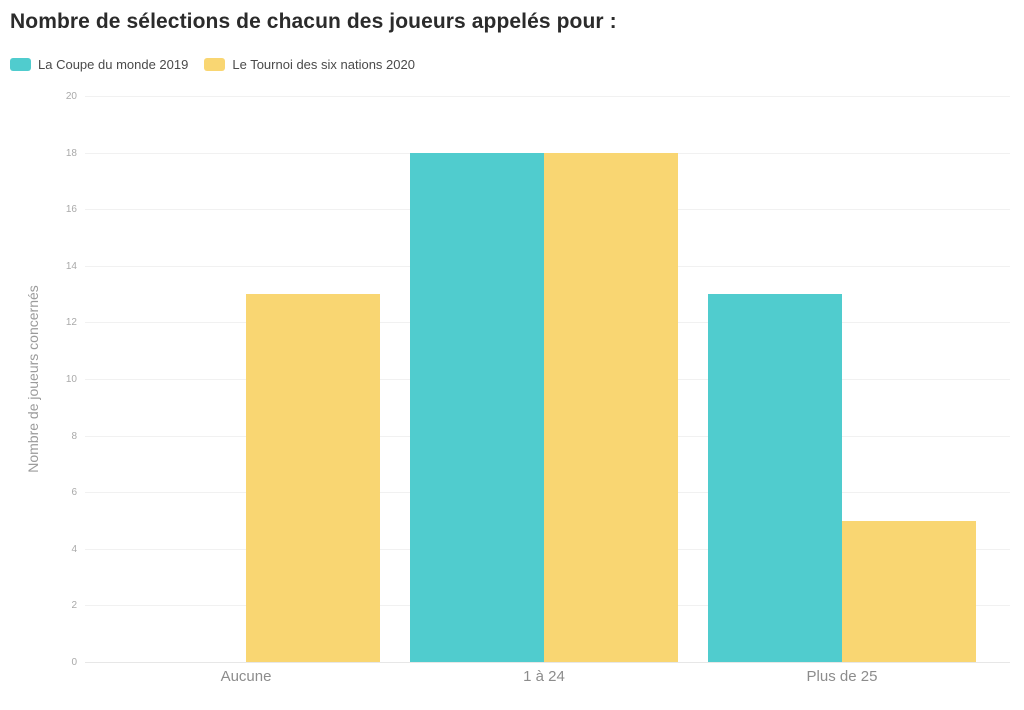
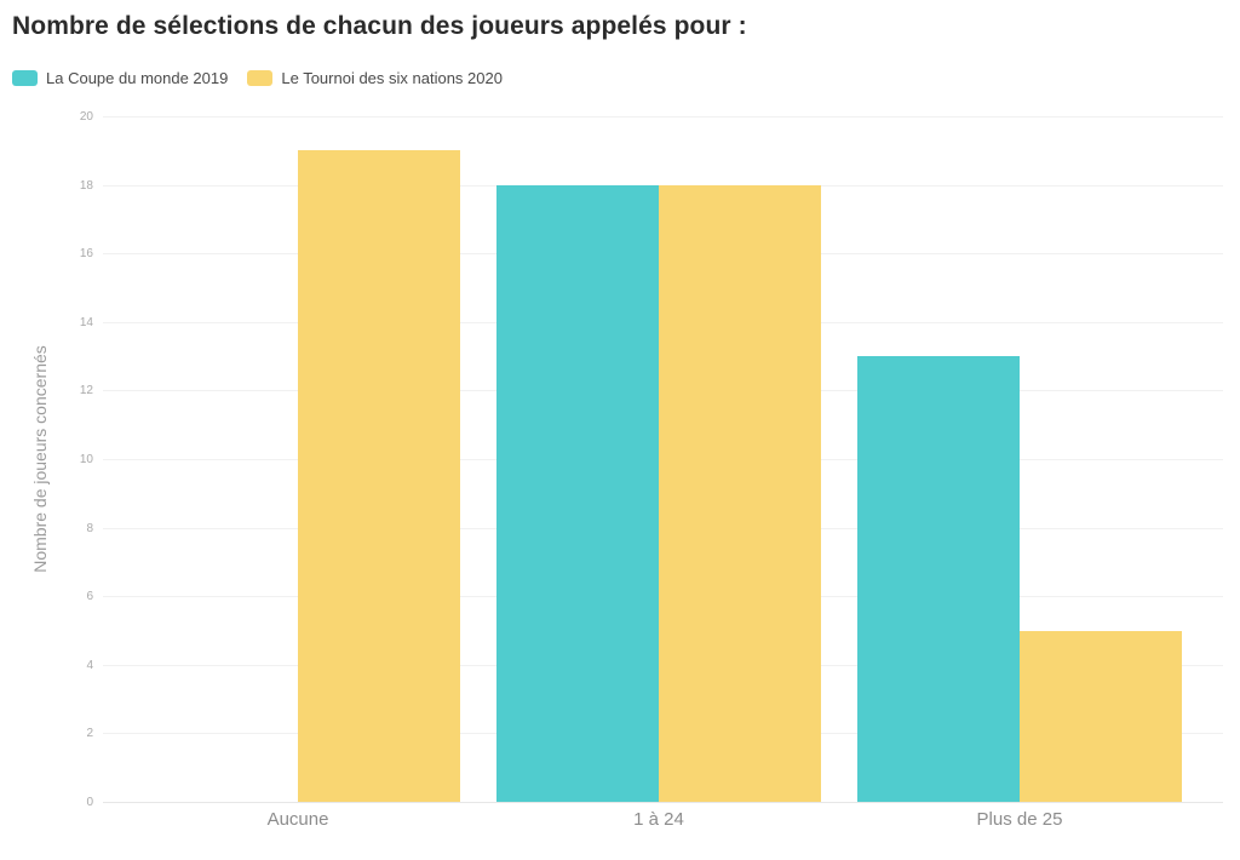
Le Tournoi des six nations 2020/Aucune: 13 -> 19
